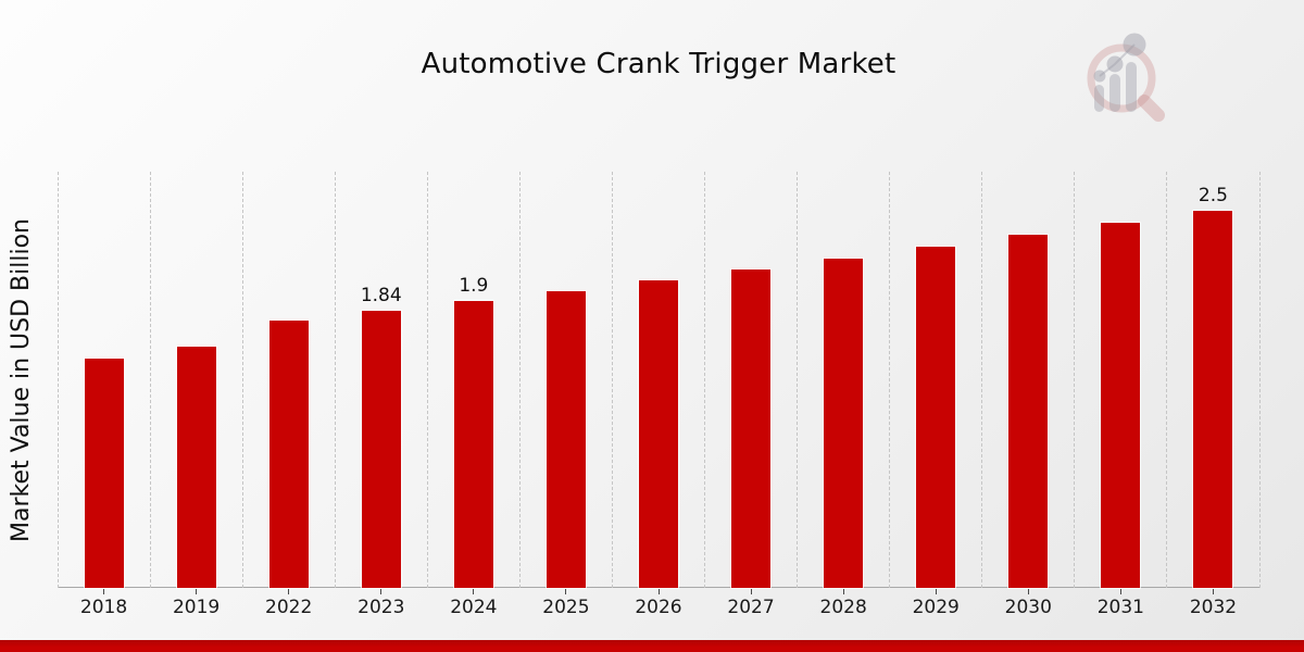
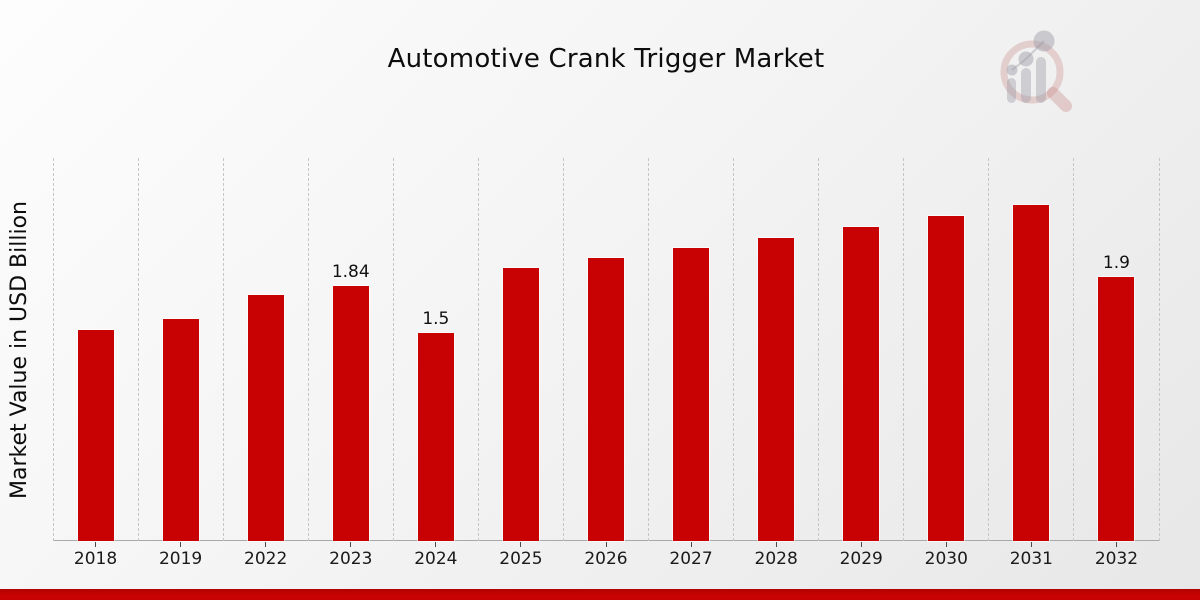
2024: 1.9 -> 1.5
2032: 2.5 -> 1.9
